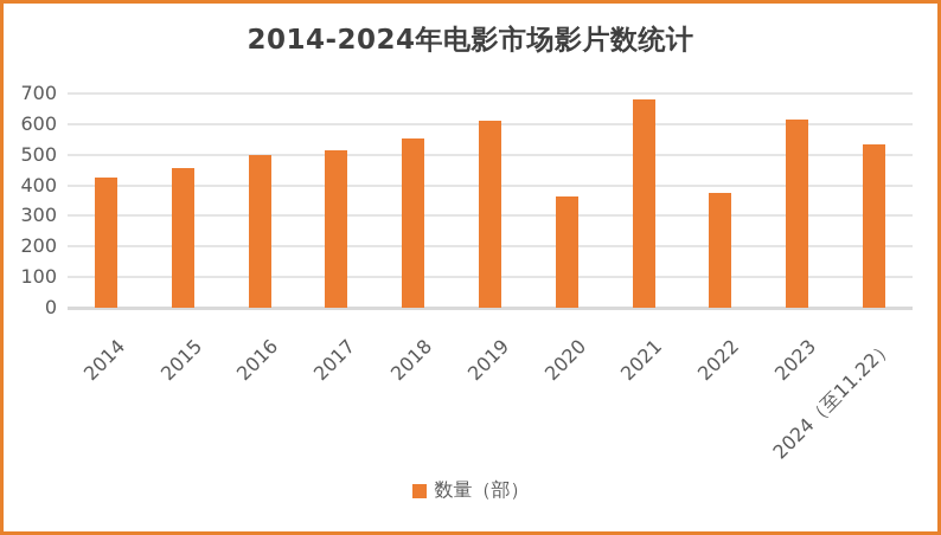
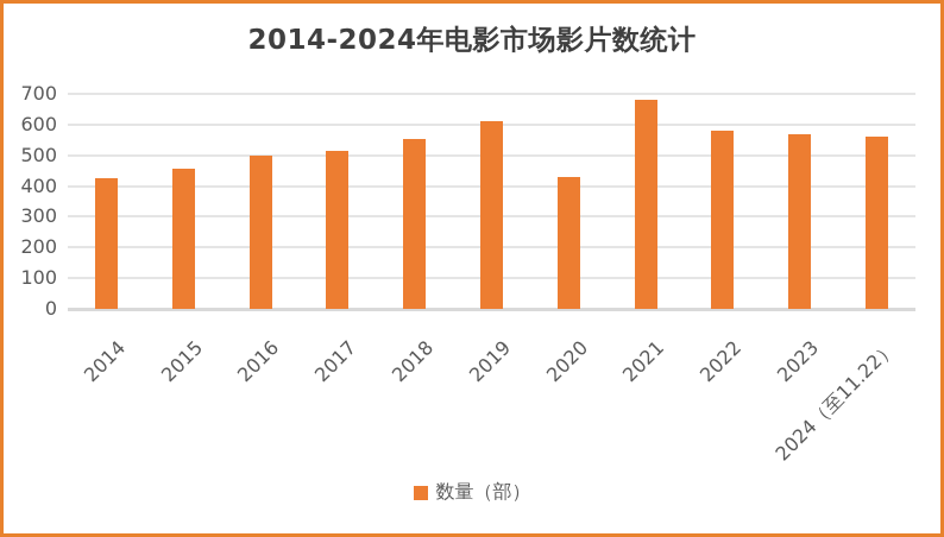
2020: 360 -> 430
2022: 380 -> 580
2023: 620 -> 570
2024（至11.22）: 540 -> 560
